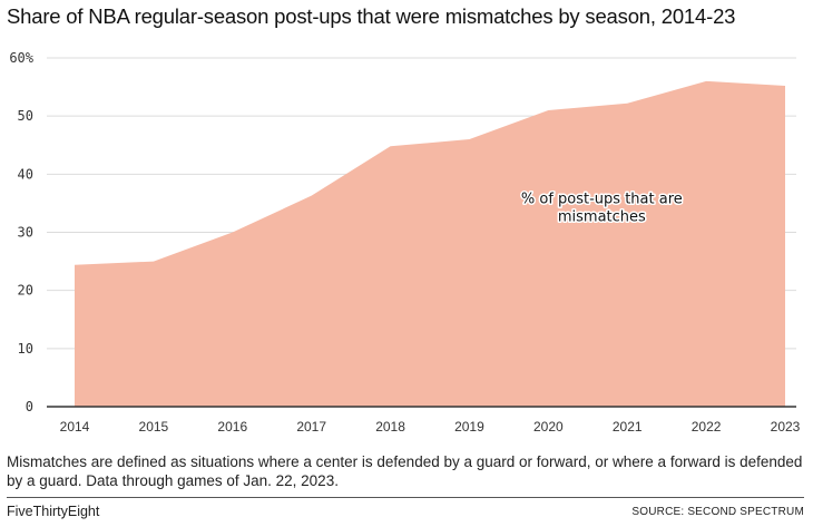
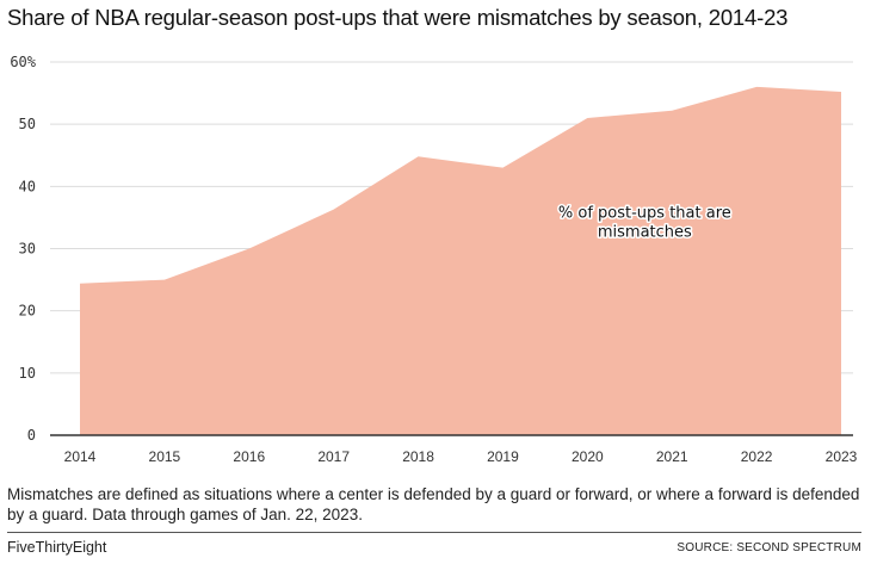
2019: 46% -> 43%
